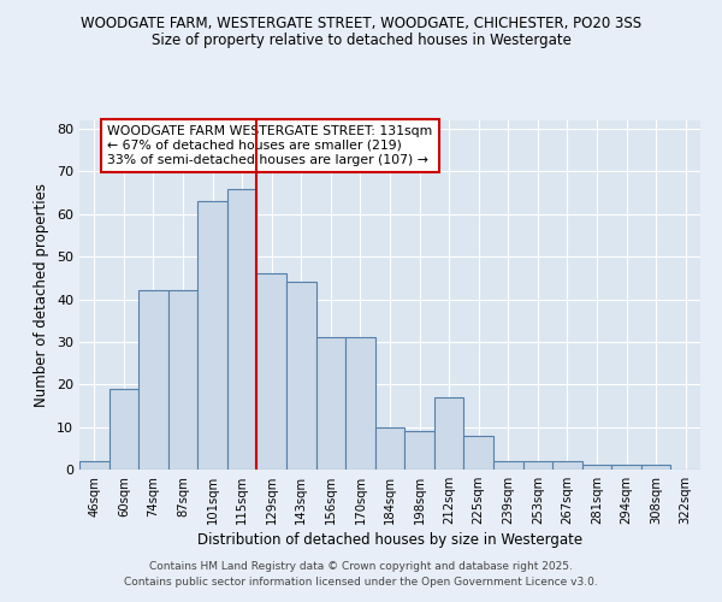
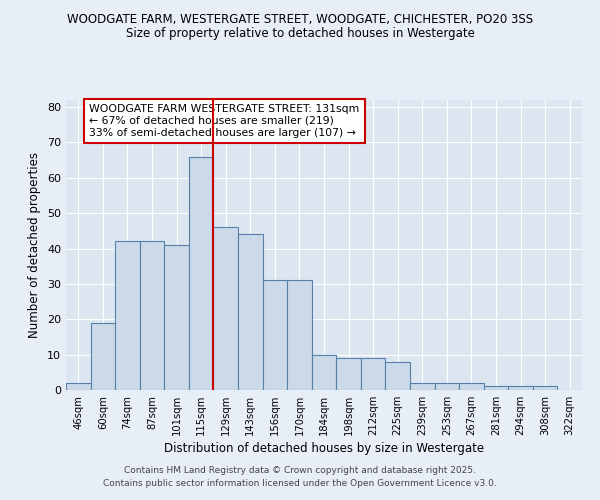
101sqm: 63 -> 41
212sqm: 17 -> 9
